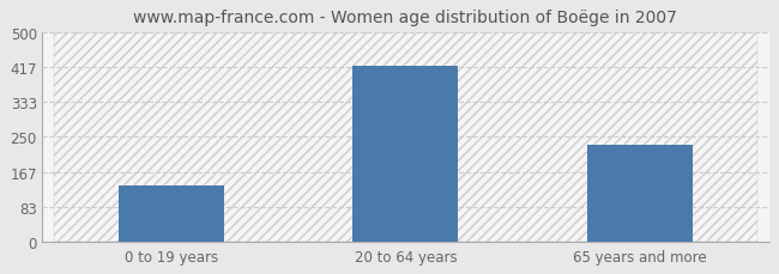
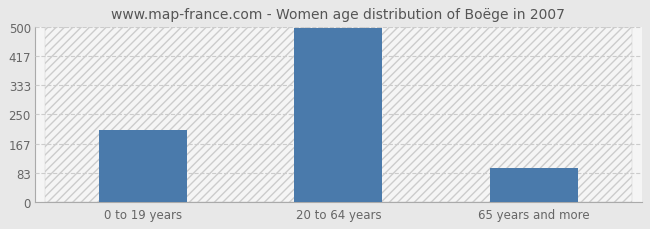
0 to 19 years: 135 -> 205
20 to 64 years: 420 -> 497
65 years and more: 230 -> 98
